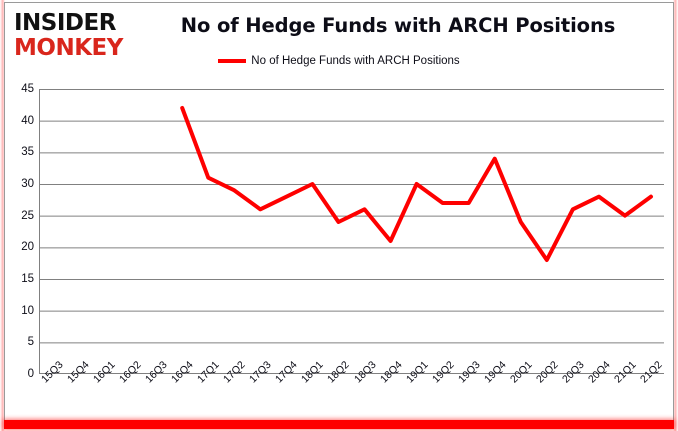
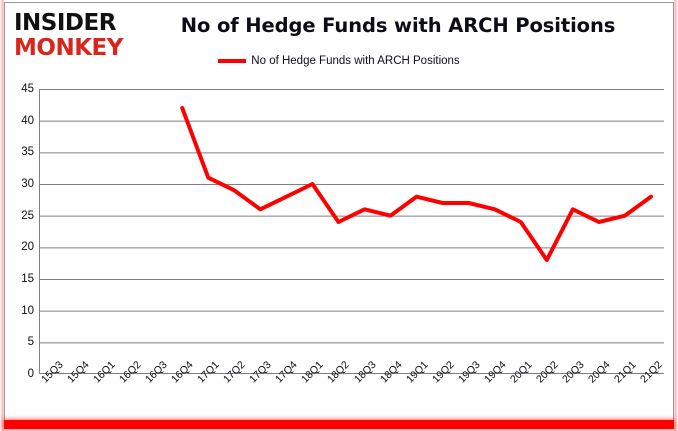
18Q4: 21 -> 25
19Q1: 30 -> 28
19Q4: 34 -> 26
20Q4: 28 -> 24
